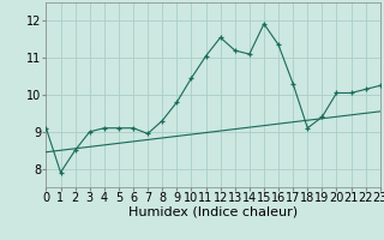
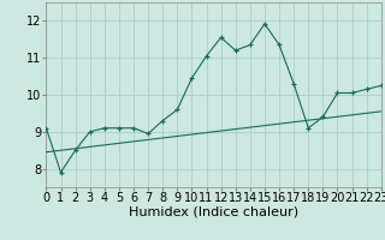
9: 9.80 -> 9.60
14: 11.10 -> 11.35
